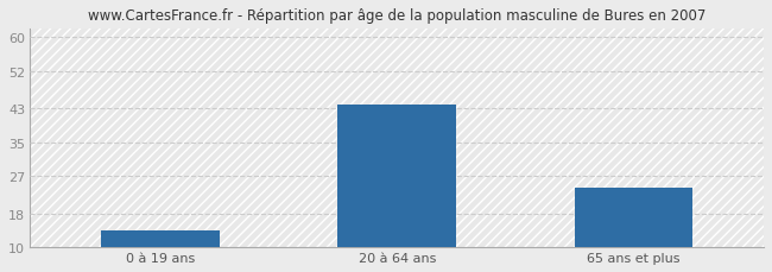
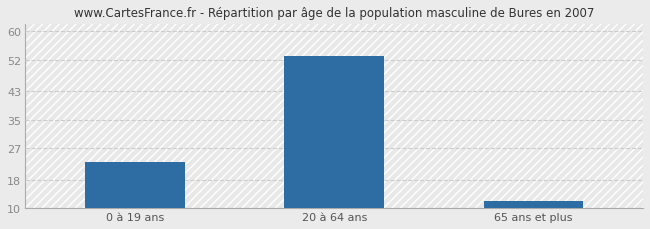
0 à 19 ans: 14 -> 23
20 à 64 ans: 44 -> 53
65 ans et plus: 24 -> 12
